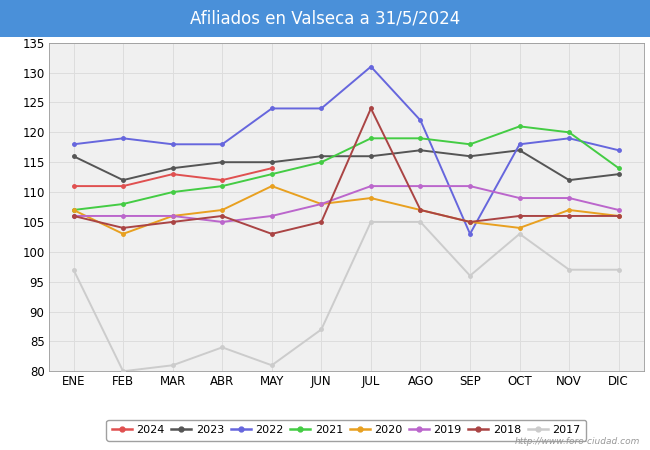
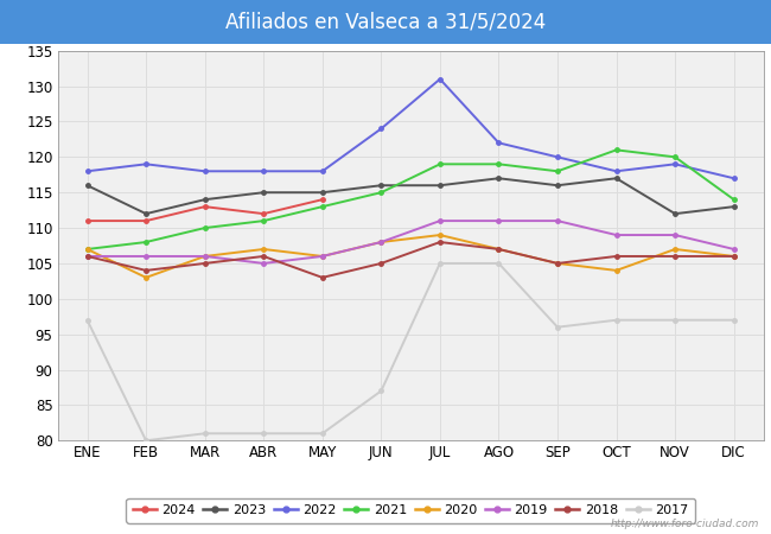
2017/ABR: 84 -> 81
2022/MAY: 124 -> 118
2020/MAY: 111 -> 106
2018/JUL: 124 -> 108
2022/SEP: 103 -> 120
2017/OCT: 103 -> 97
